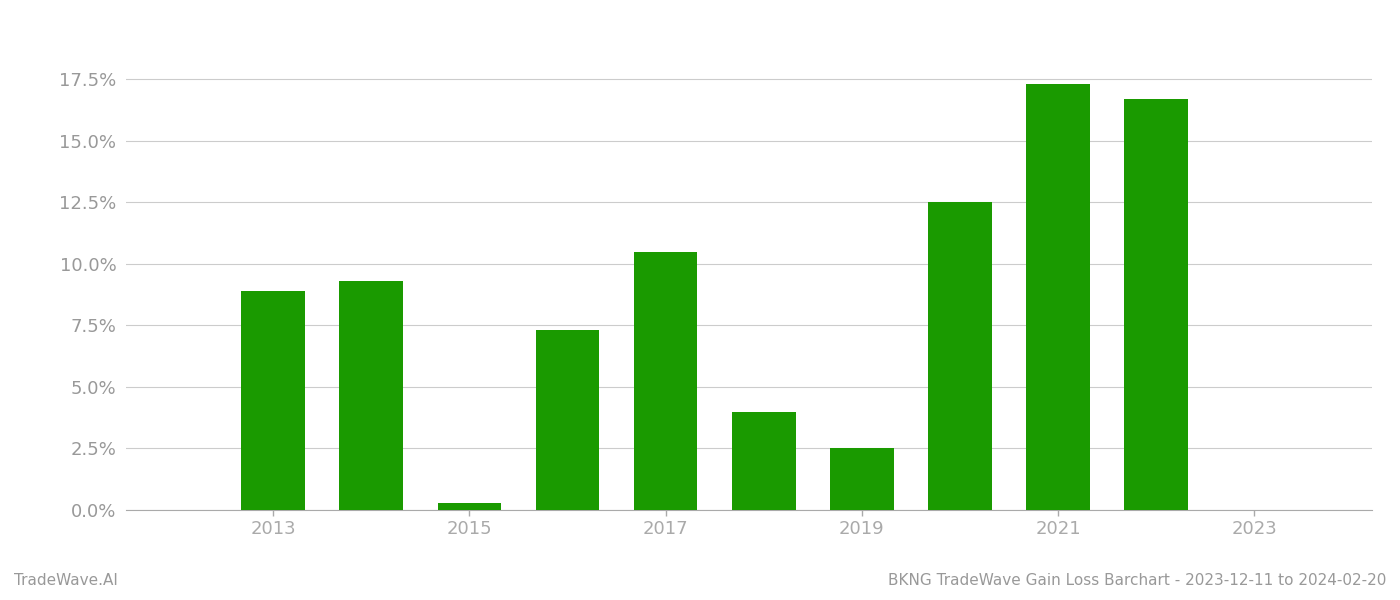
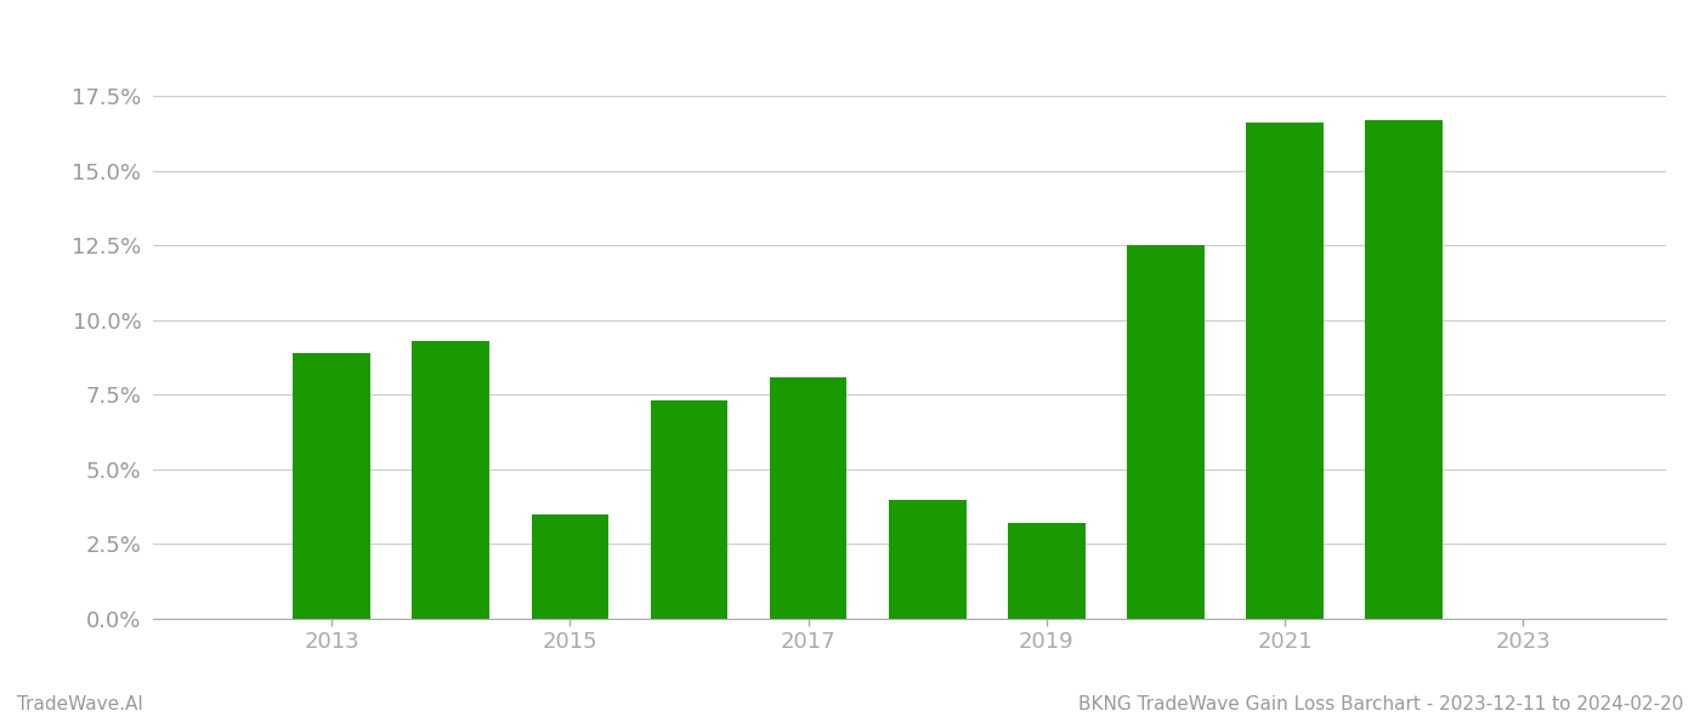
2015: 0.3% -> 3.5%
2017: 10.5% -> 8.1%
2019: 2.5% -> 3.2%
2021: 17.3% -> 16.6%
